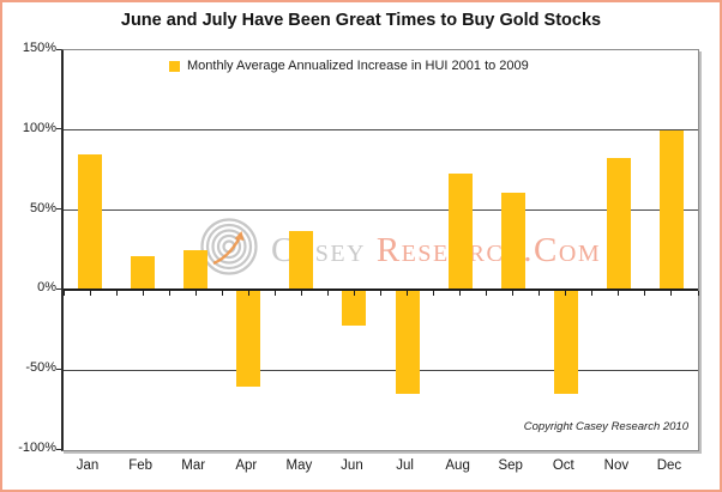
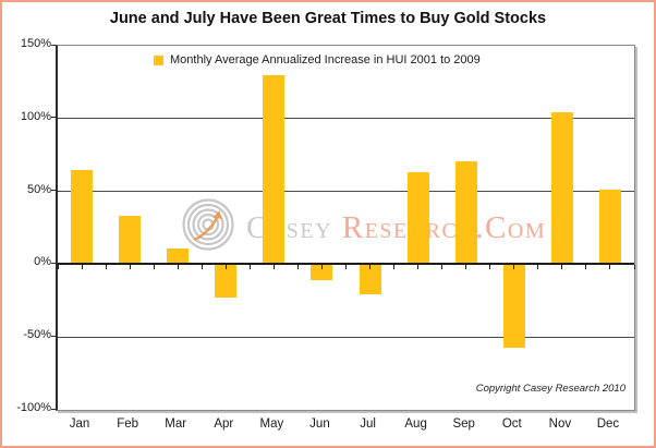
Jan: 85% -> 65%
Feb: 21% -> 33%
Mar: 25% -> 11%
Apr: -60% -> -23%
May: 37% -> 130%
Jun: -22% -> -11%
Jul: -65% -> -21%
Aug: 73% -> 63%
Sep: 61% -> 71%
Oct: -65% -> -57%
Nov: 83% -> 104%
Dec: 100% -> 51%
